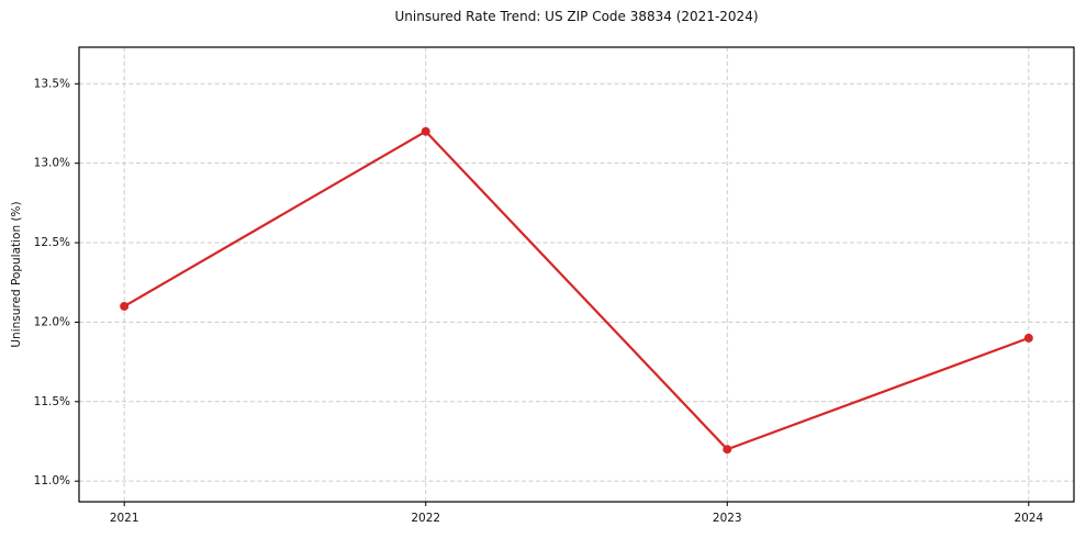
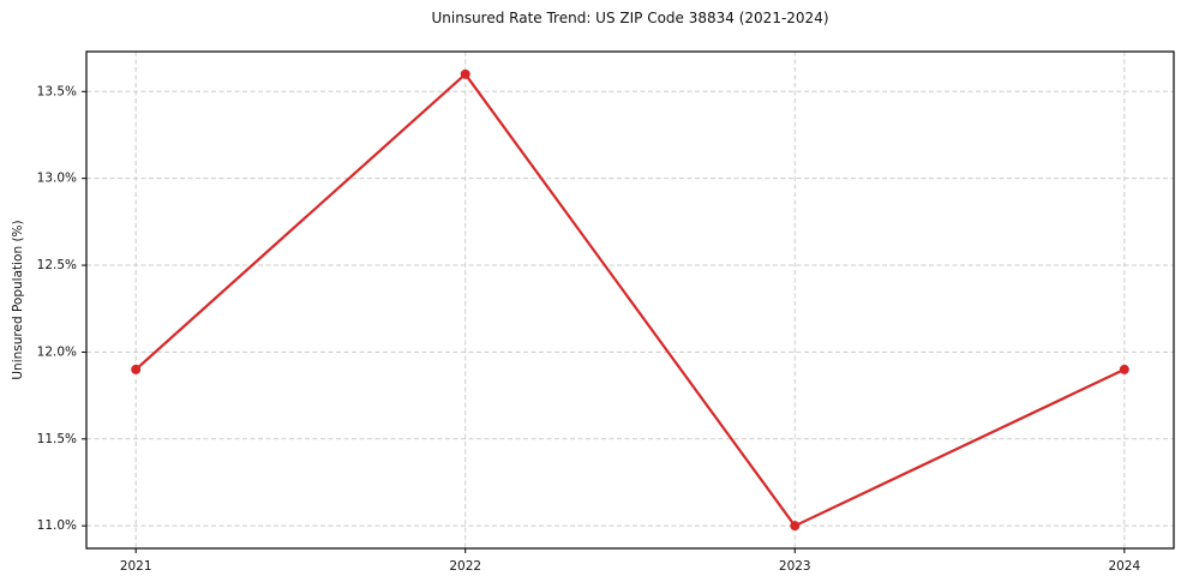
2021: 12.1% -> 11.9%
2022: 13.2% -> 13.6%
2023: 11.2% -> 11.0%
